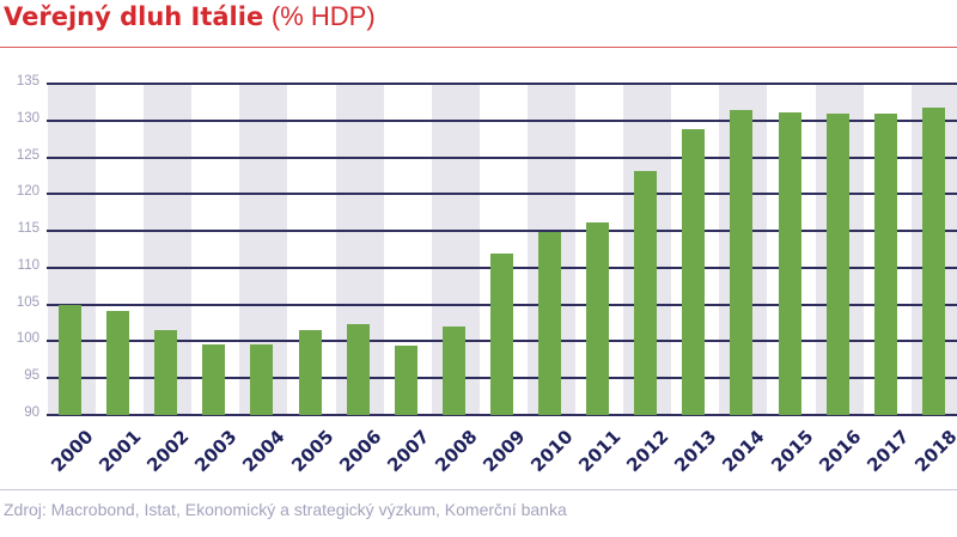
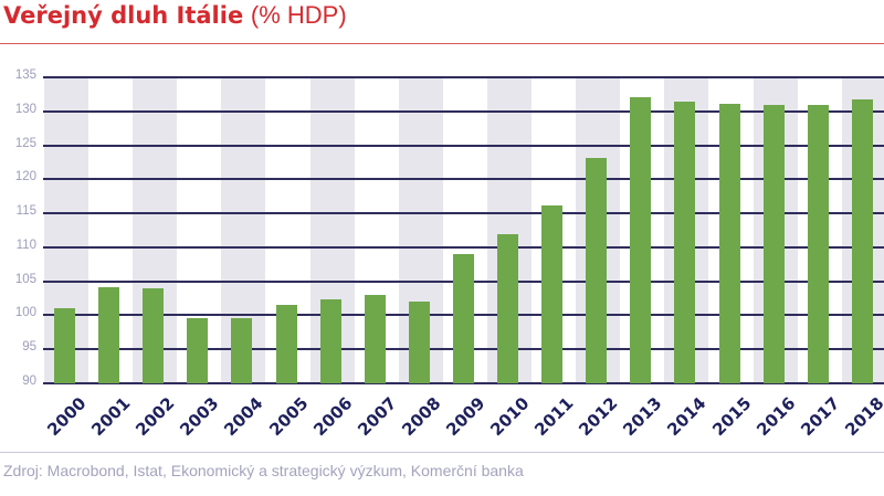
2000: 105 -> 101
2002: 102 -> 104
2007: 100 -> 103
2009: 112 -> 109
2010: 115 -> 112
2013: 129 -> 132
